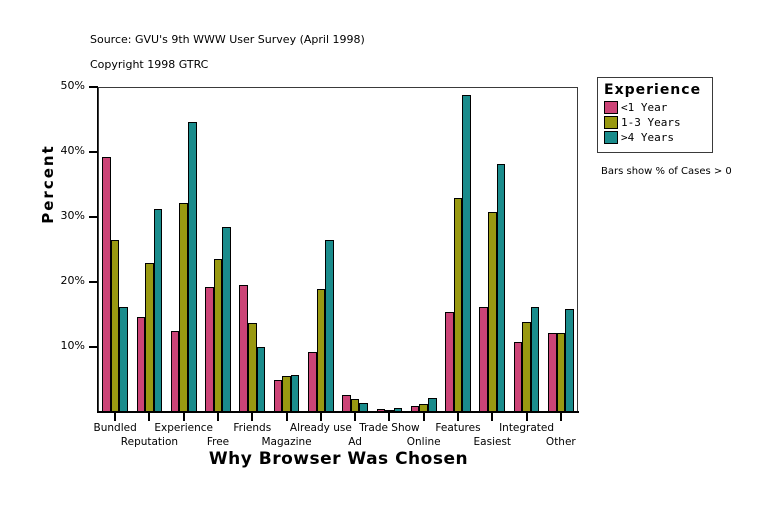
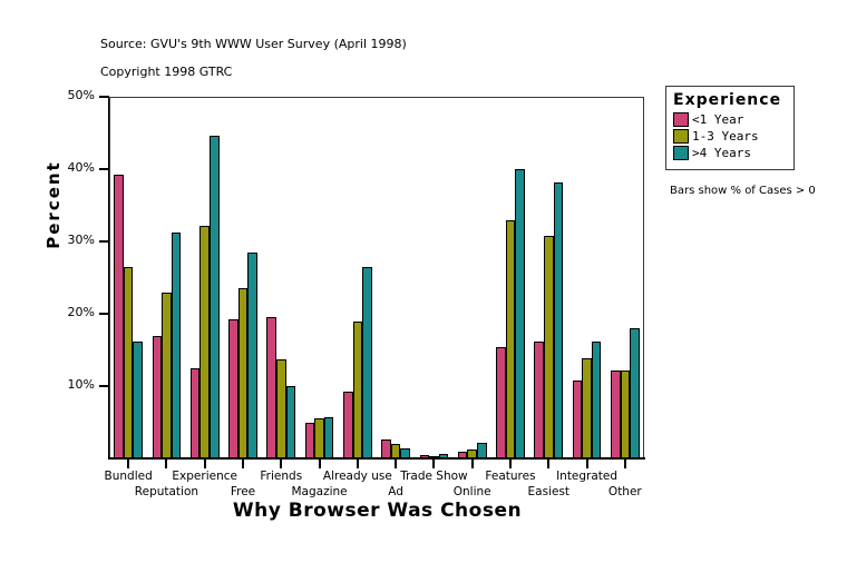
<1 Year/Reputation: 15% -> 17%
>4 Years/Features: 49% -> 40%
>4 Years/Other: 16% -> 18%
